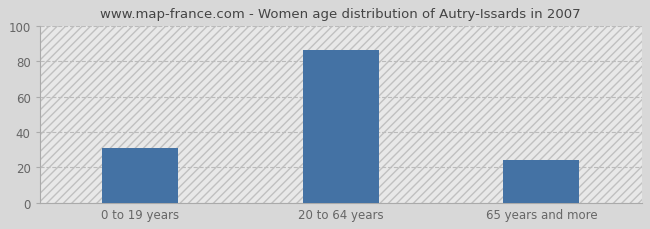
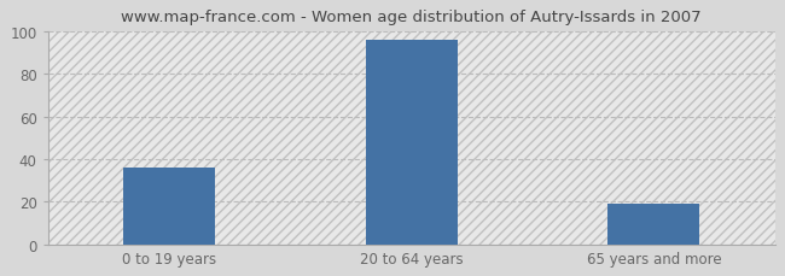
0 to 19 years: 31 -> 36
20 to 64 years: 86 -> 96
65 years and more: 24 -> 19
